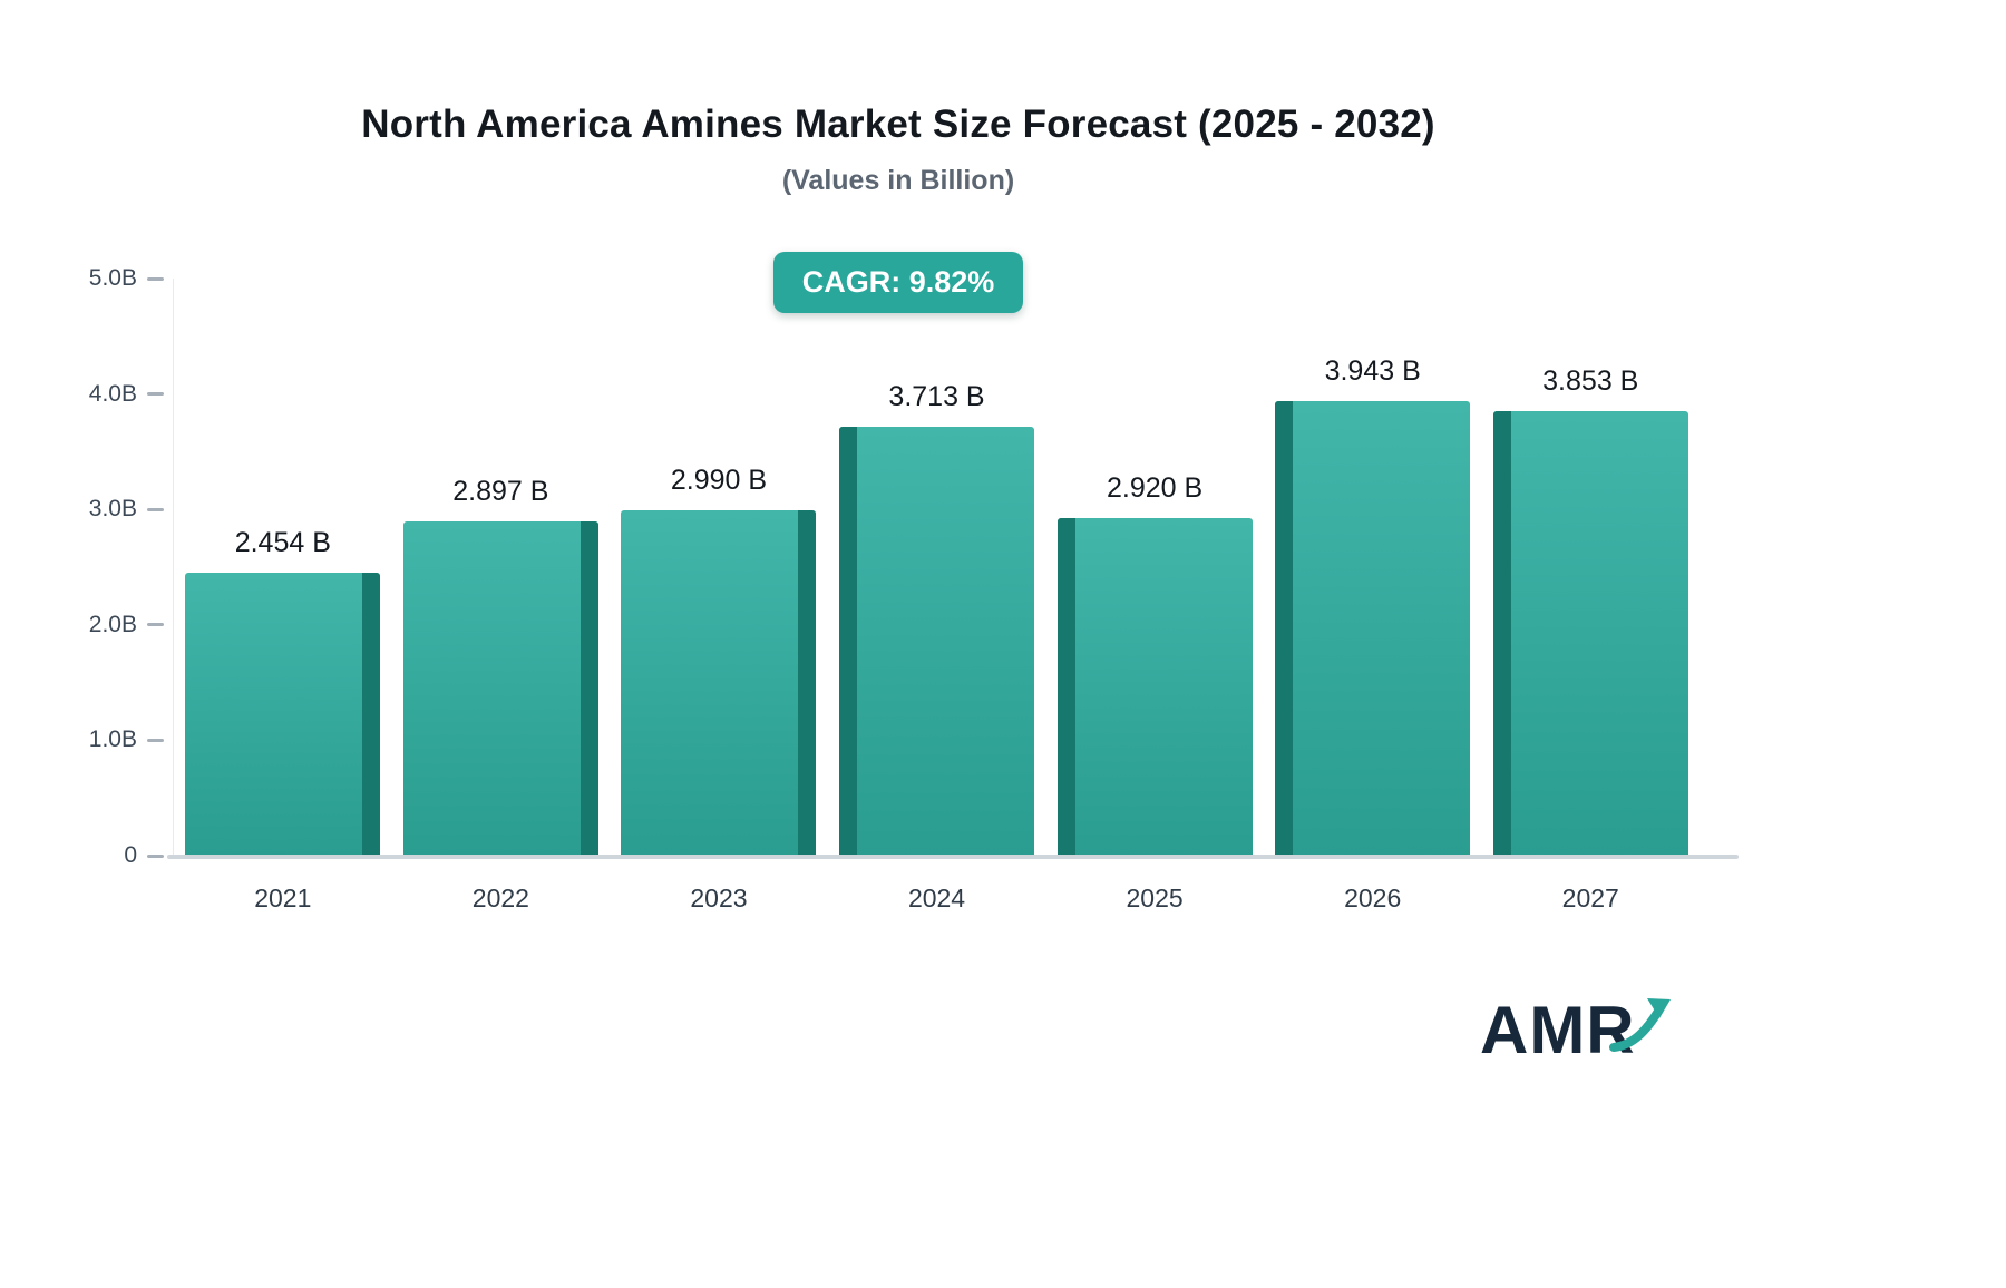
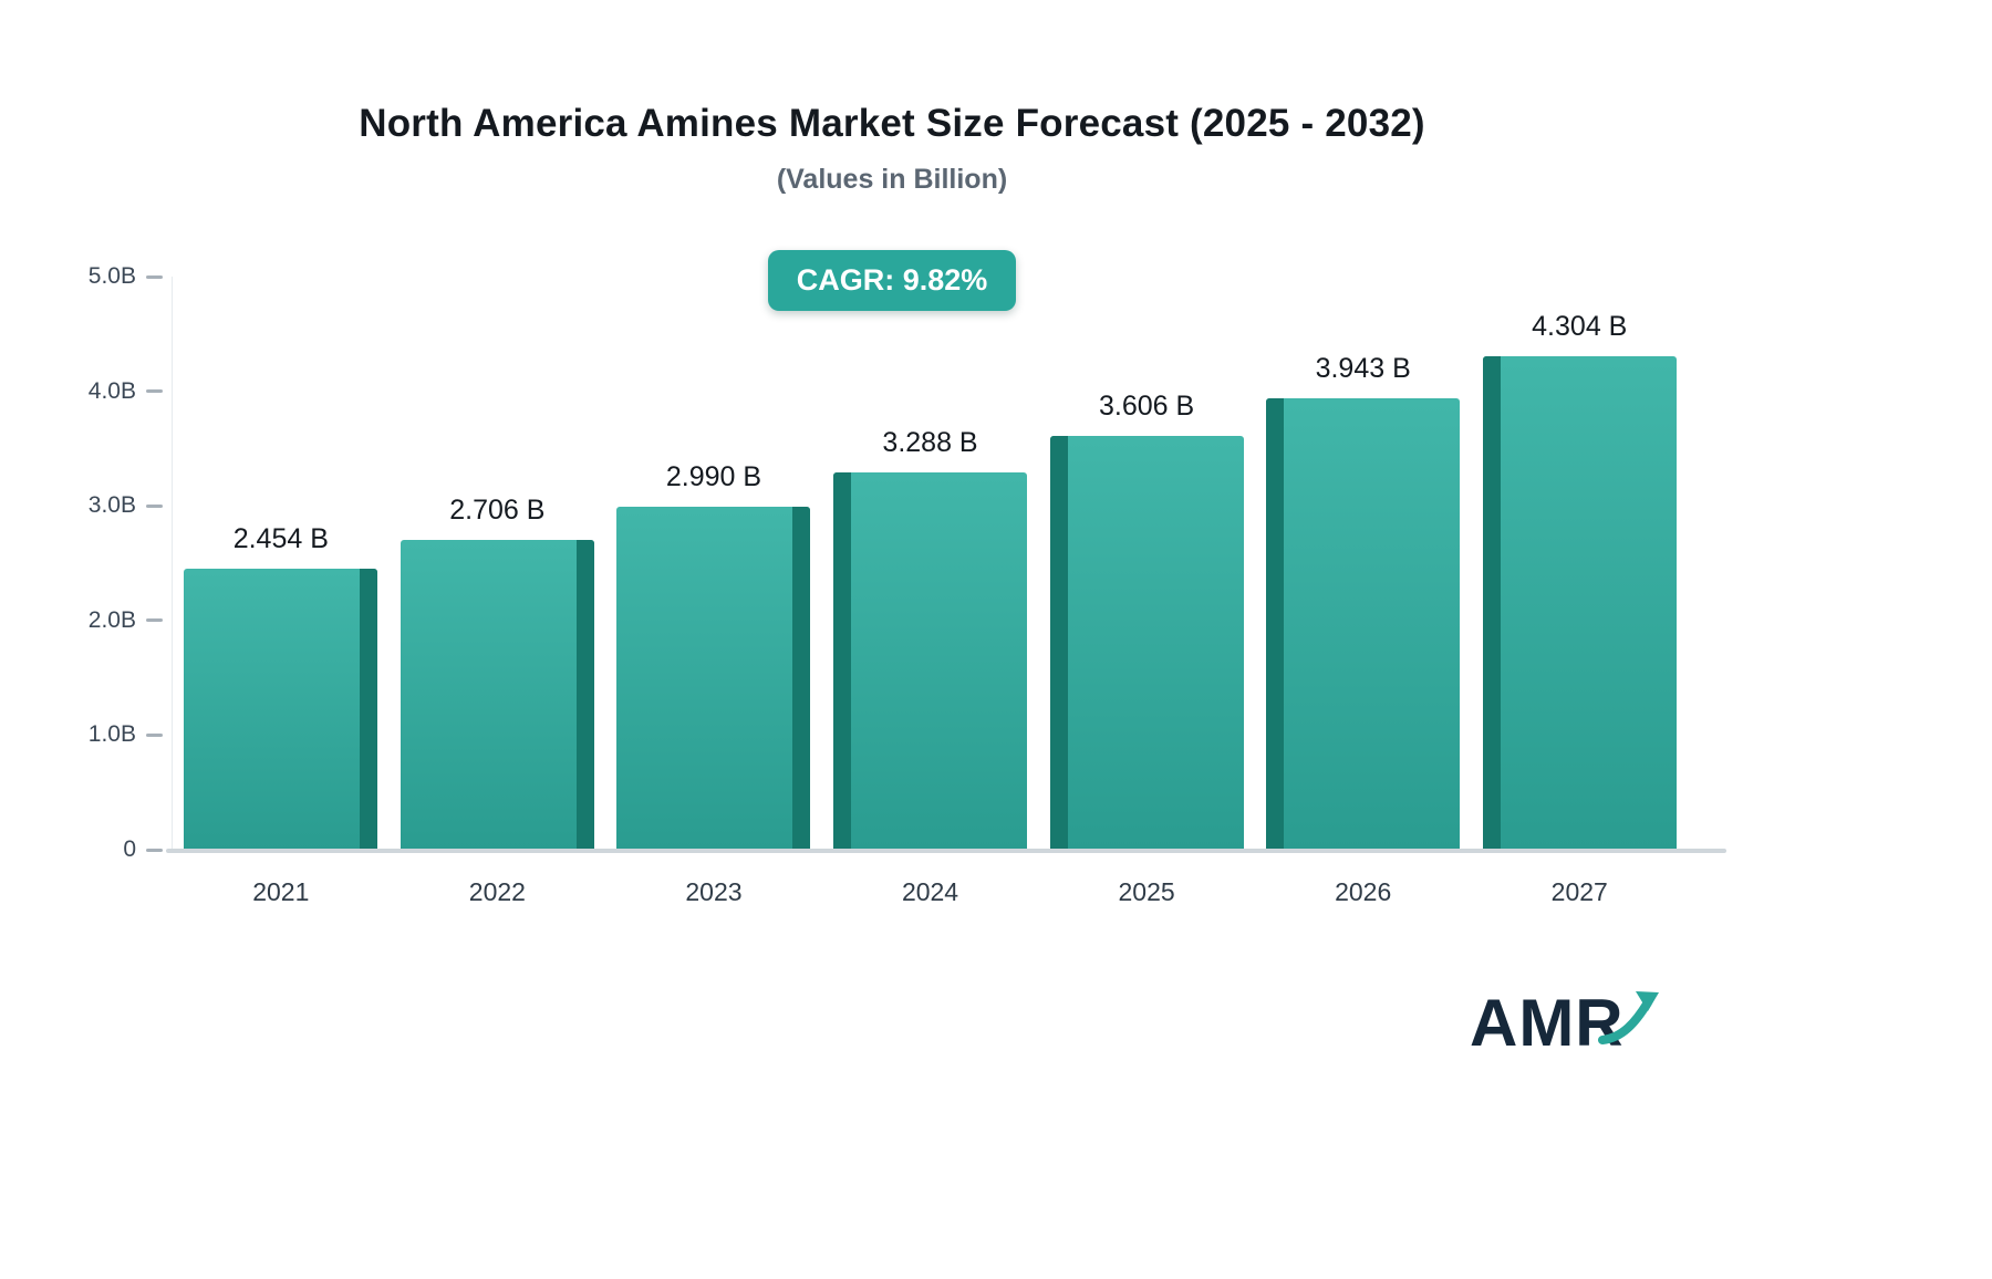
2022: 2.897 -> 2.706
2024: 3.713 -> 3.288
2025: 2.920 -> 3.606
2027: 3.853 -> 4.304
